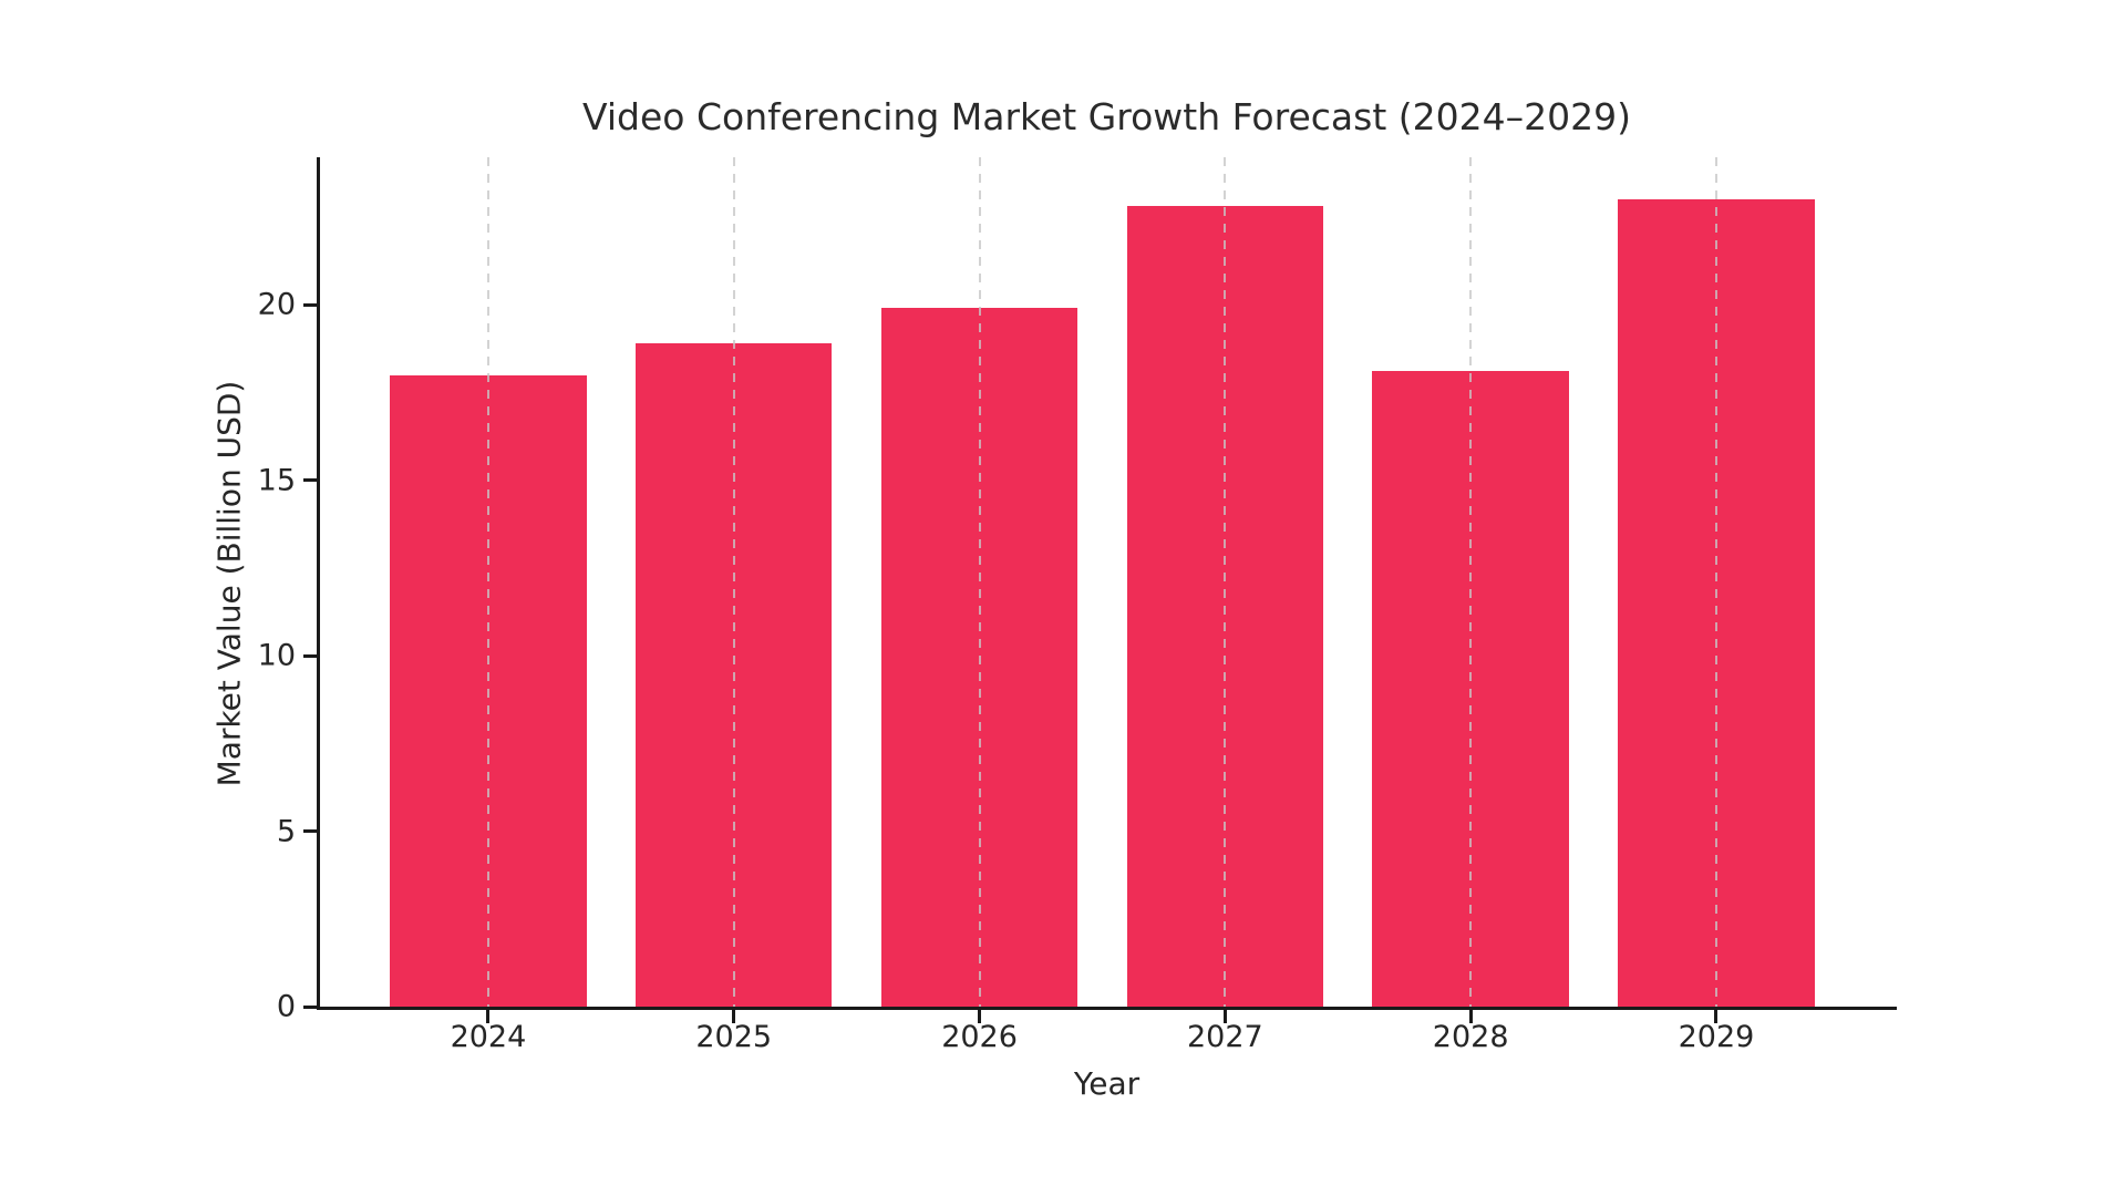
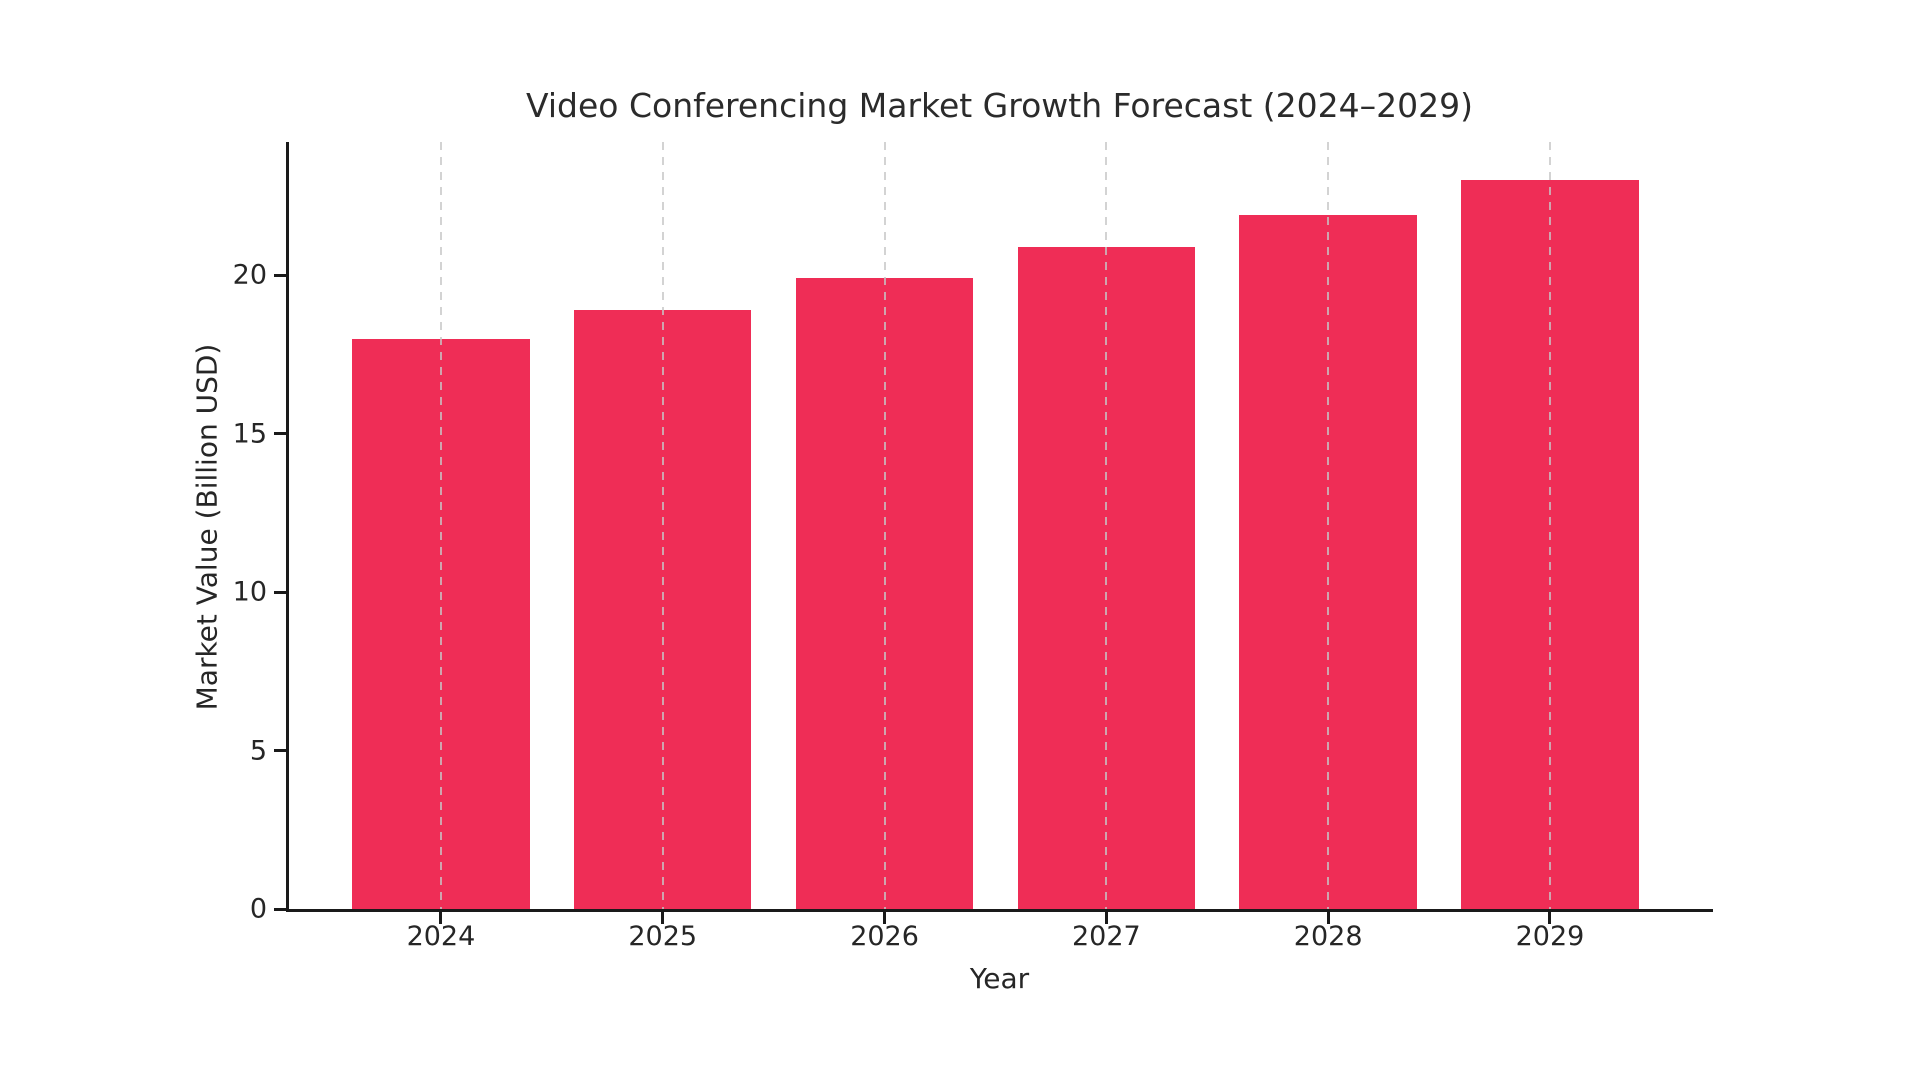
2027: 22.8 -> 20.9
2028: 18.1 -> 21.9
